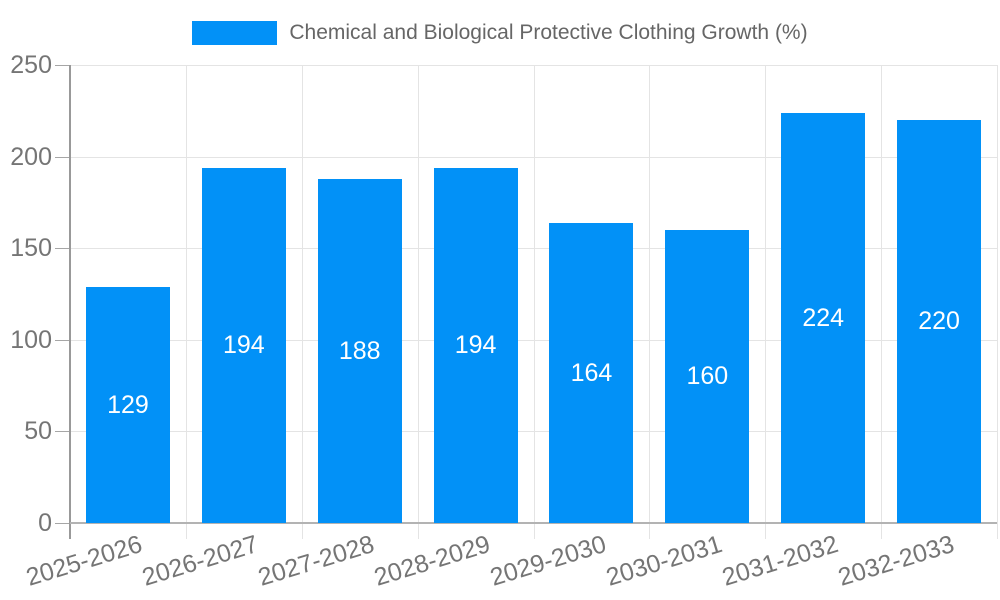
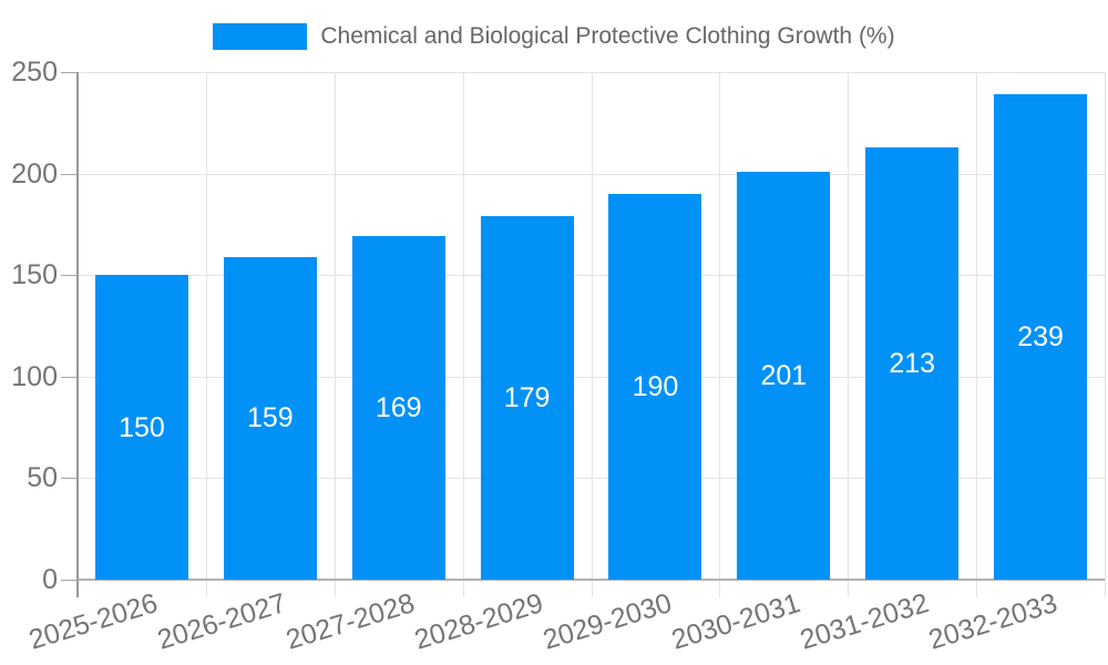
2025-2026: 129 -> 150
2026-2027: 194 -> 159
2027-2028: 188 -> 169
2028-2029: 194 -> 179
2029-2030: 164 -> 190
2030-2031: 160 -> 201
2031-2032: 224 -> 213
2032-2033: 220 -> 239
